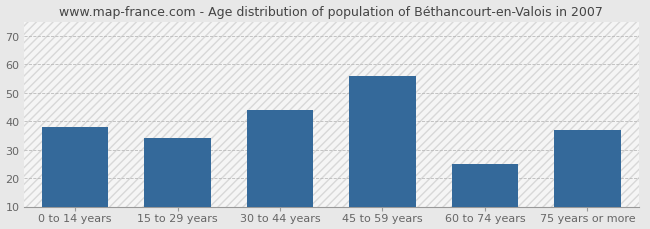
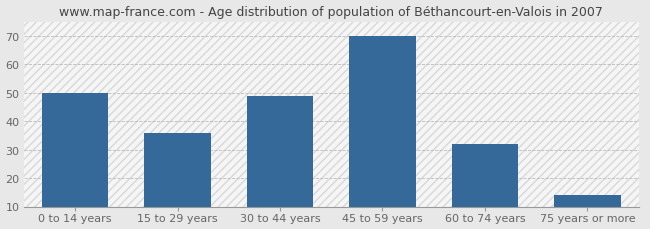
0 to 14 years: 38 -> 50
15 to 29 years: 34 -> 36
30 to 44 years: 44 -> 49
45 to 59 years: 56 -> 70
60 to 74 years: 25 -> 32
75 years or more: 37 -> 14
